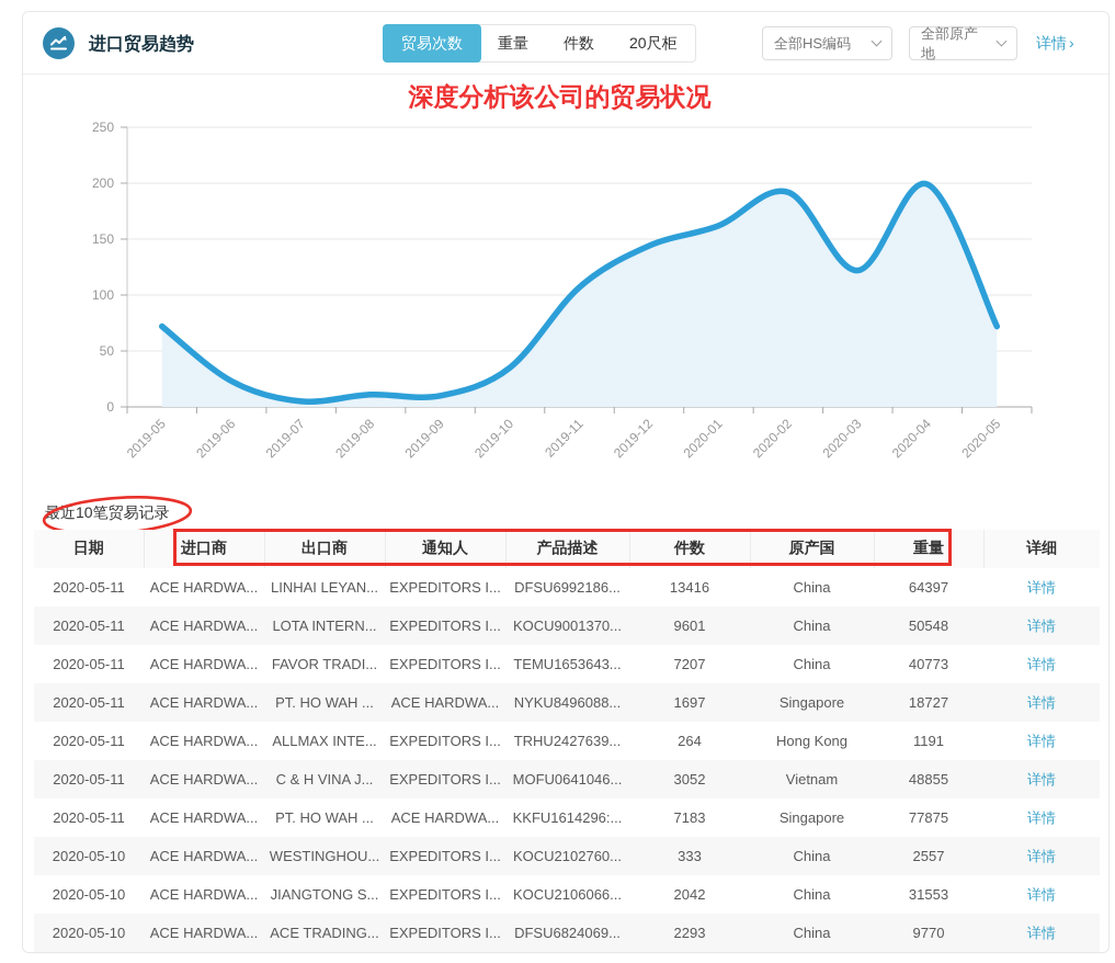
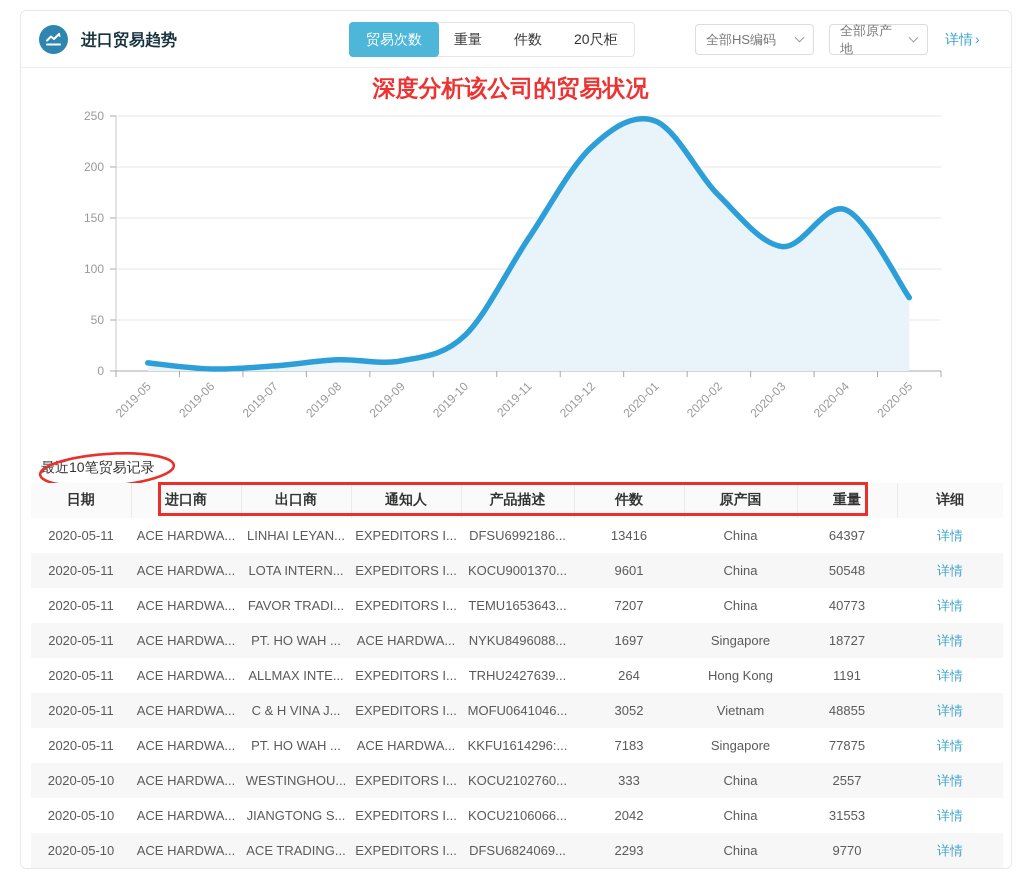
2019-05: 72 -> 8
2019-06: 23 -> 2
2019-11: 107 -> 130
2019-12: 144 -> 220
2020-01: 162 -> 245
2020-02: 192 -> 172
2020-04: 199 -> 158
